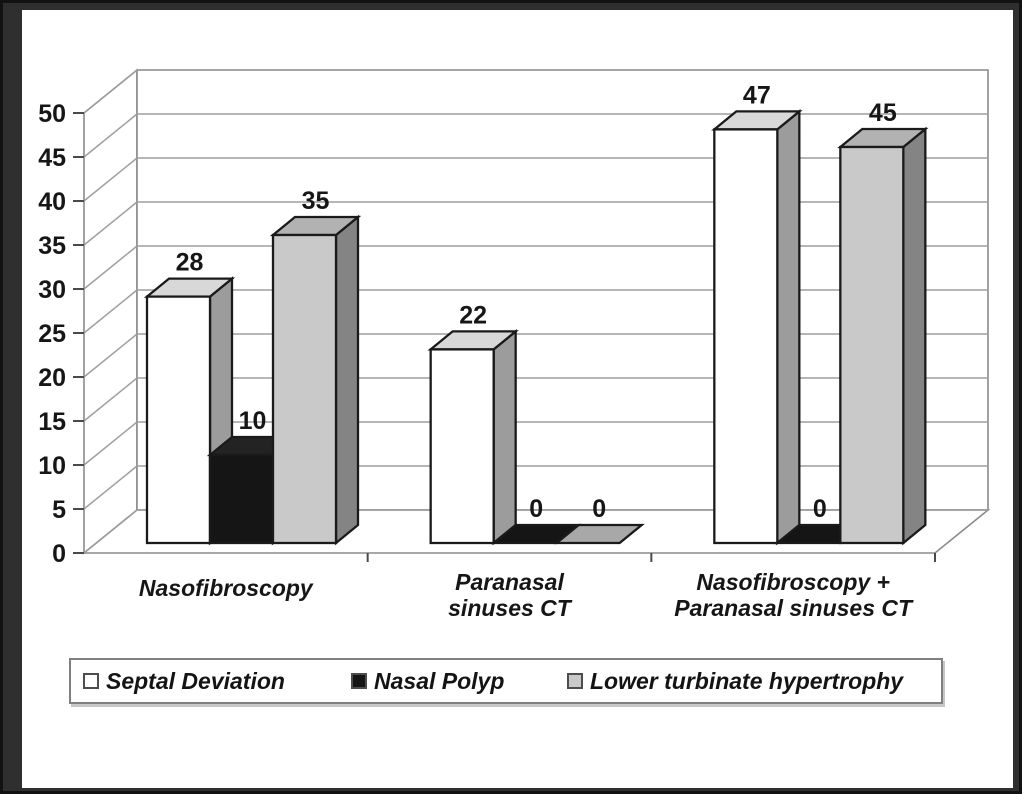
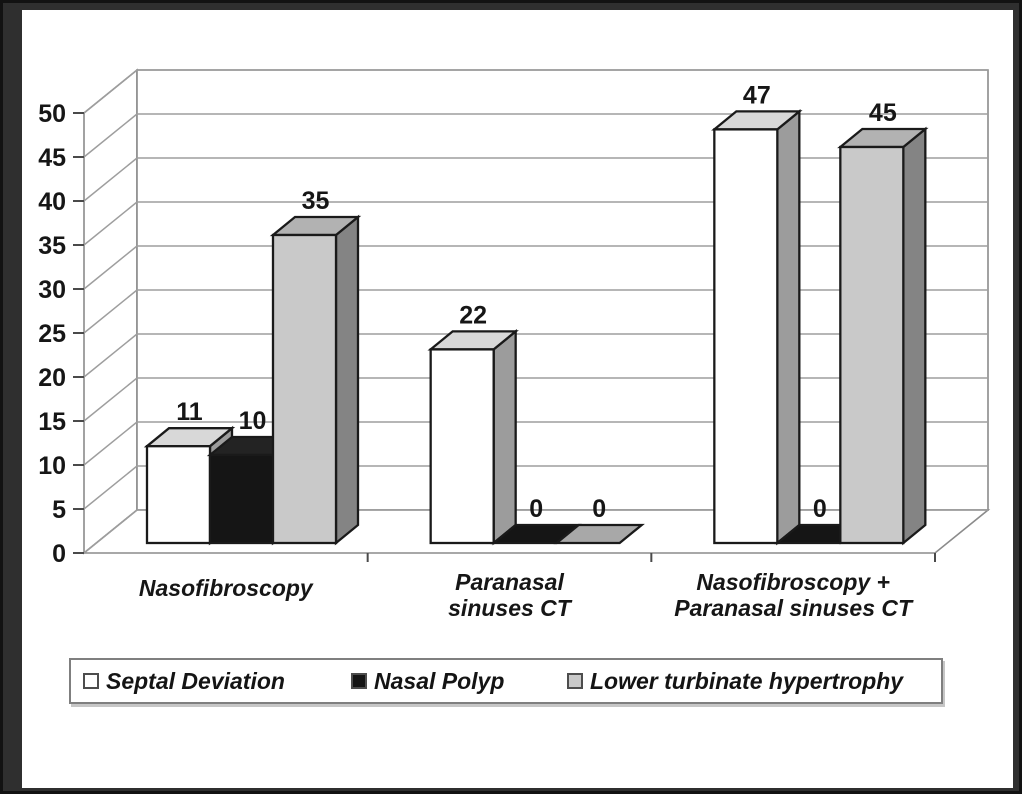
Septal Deviation/Nasofibroscopy: 28 -> 11
